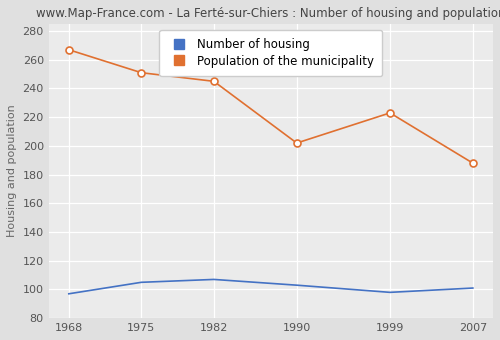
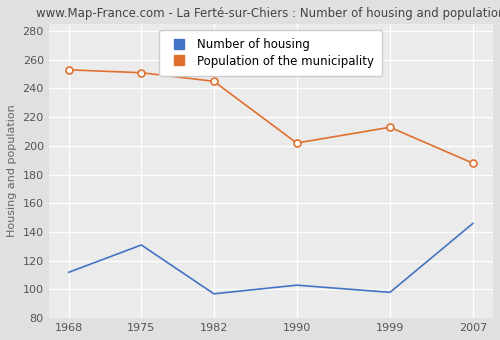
Number of housing/1968: 97 -> 112
Population of the municipality/1968: 267 -> 253
Number of housing/1975: 105 -> 131
Number of housing/1982: 107 -> 97
Population of the municipality/1999: 223 -> 213
Number of housing/2007: 101 -> 146
